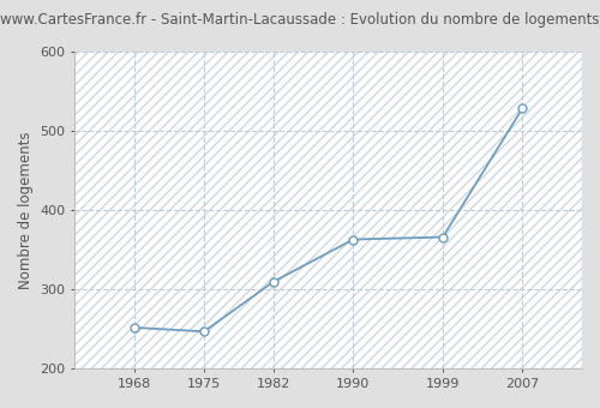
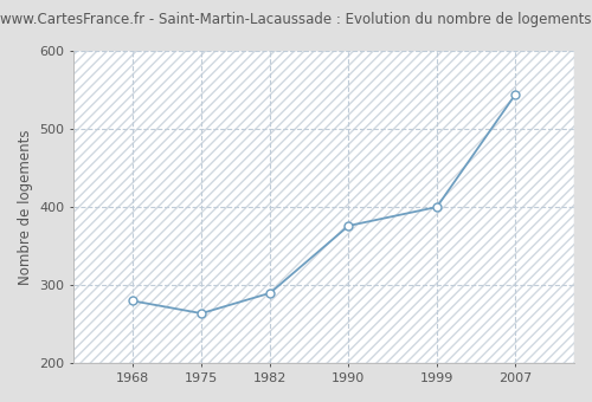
1968: 252 -> 280
1975: 247 -> 264
1982: 310 -> 290
1990: 363 -> 376
1999: 366 -> 400
2007: 528 -> 544
